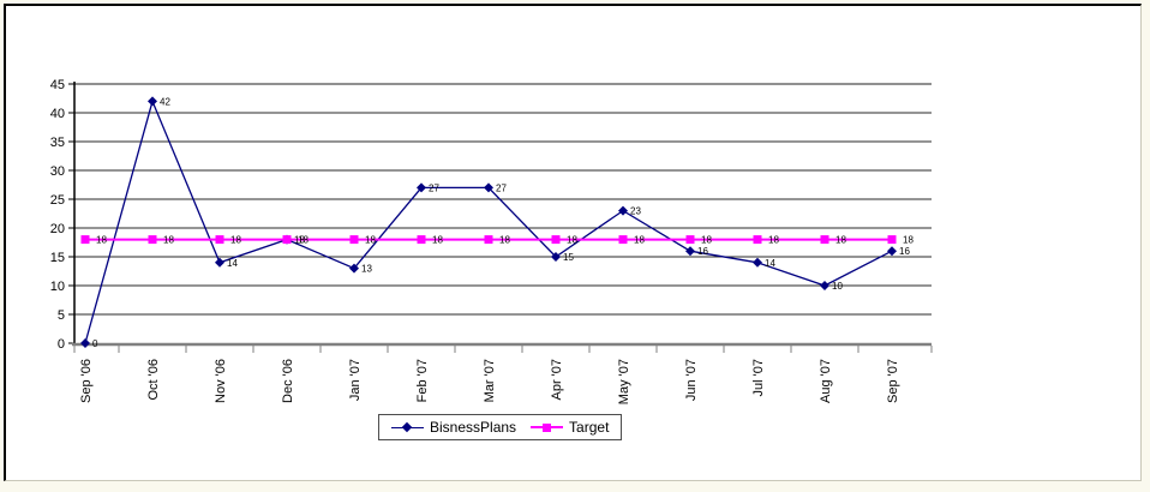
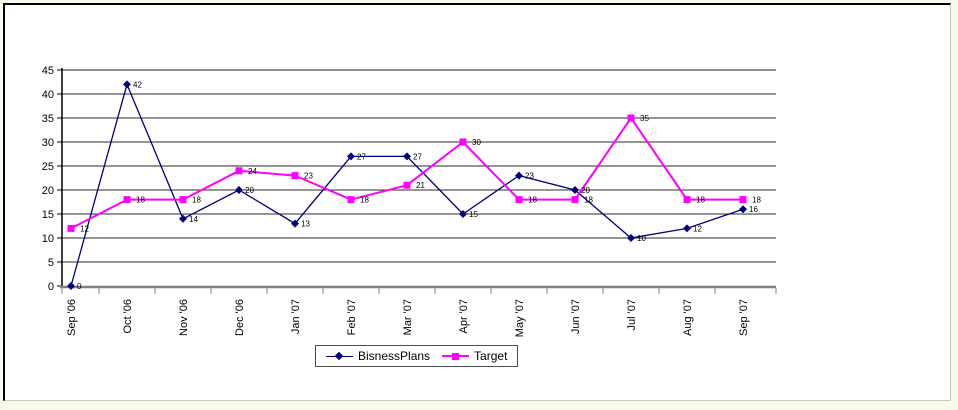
Target/Sep '06: 18 -> 12
BisnessPlans/Dec '06: 18 -> 20
Target/Dec '06: 18 -> 24
Target/Jan '07: 18 -> 23
Target/Mar '07: 18 -> 21
Target/Apr '07: 18 -> 30
BisnessPlans/Jun '07: 16 -> 20
BisnessPlans/Jul '07: 14 -> 10
Target/Jul '07: 18 -> 35
BisnessPlans/Aug '07: 10 -> 12
